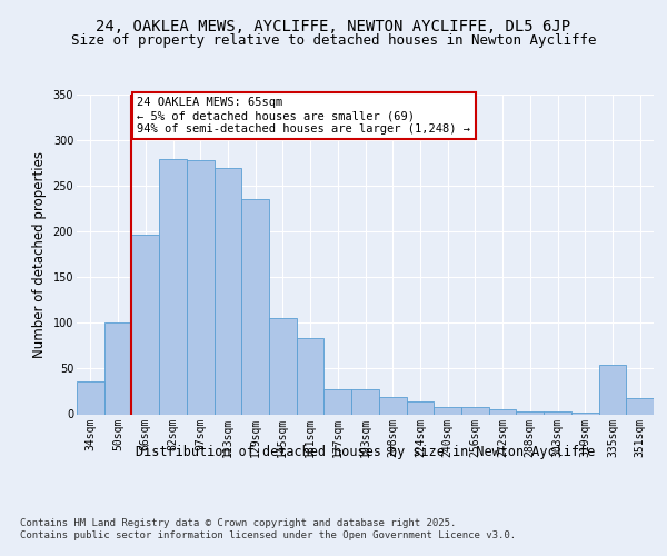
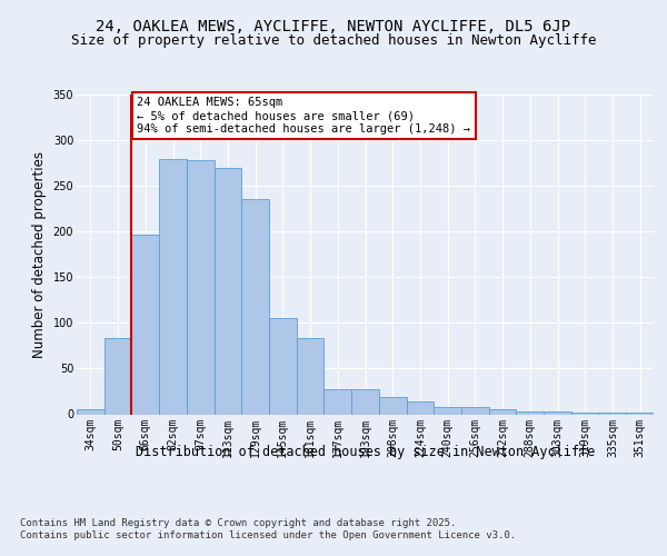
34sqm: 36 -> 6
50sqm: 100 -> 83
335sqm: 54 -> 2
351sqm: 18 -> 2
